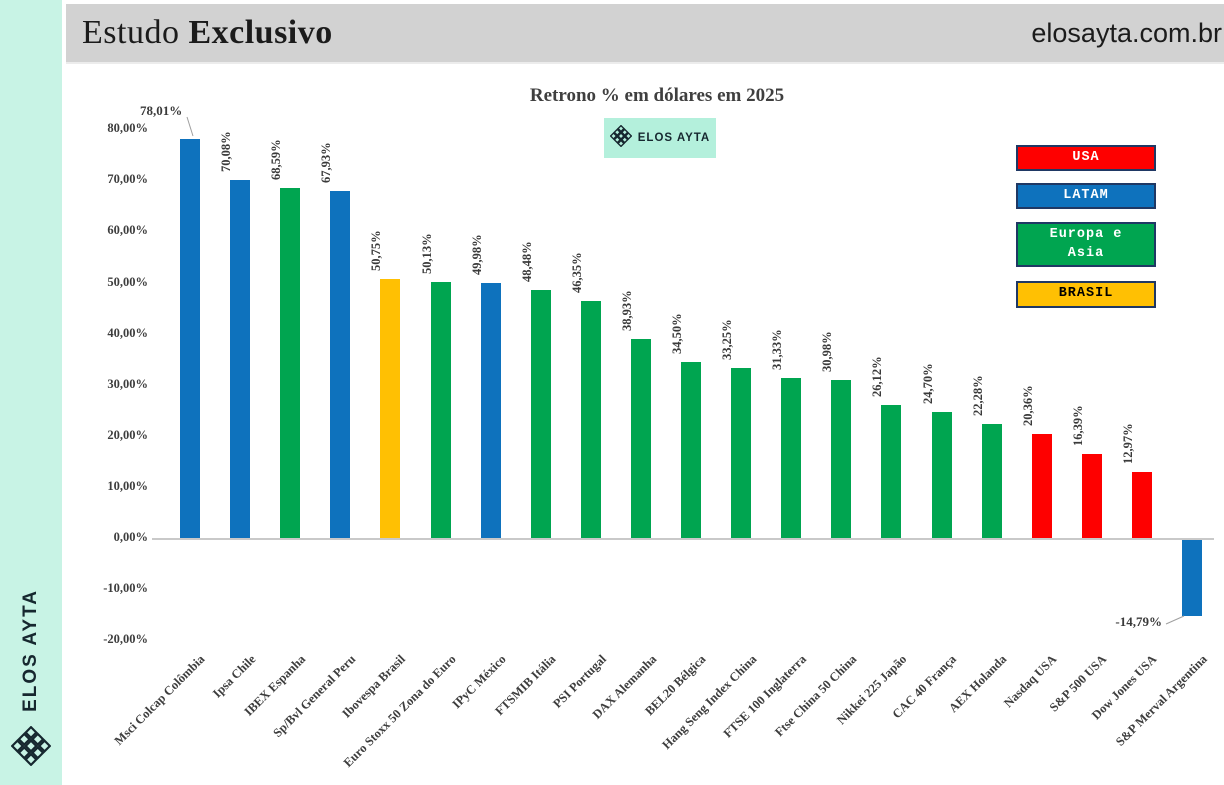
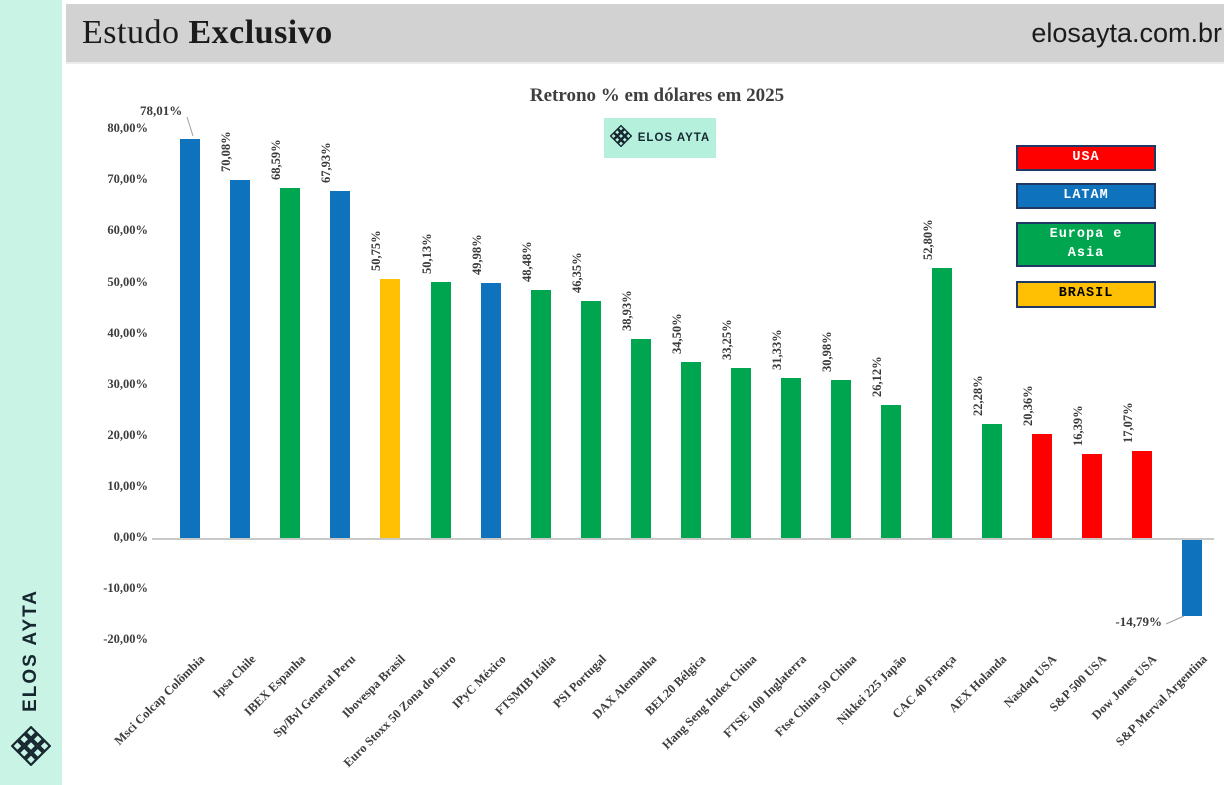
CAC 40 França: 24,70% -> 52,80%
Dow Jones USA: 12,97% -> 17,07%
